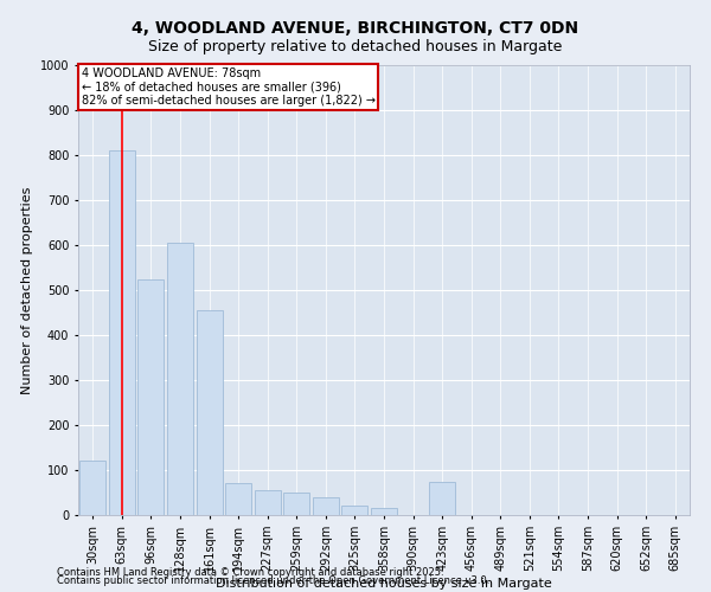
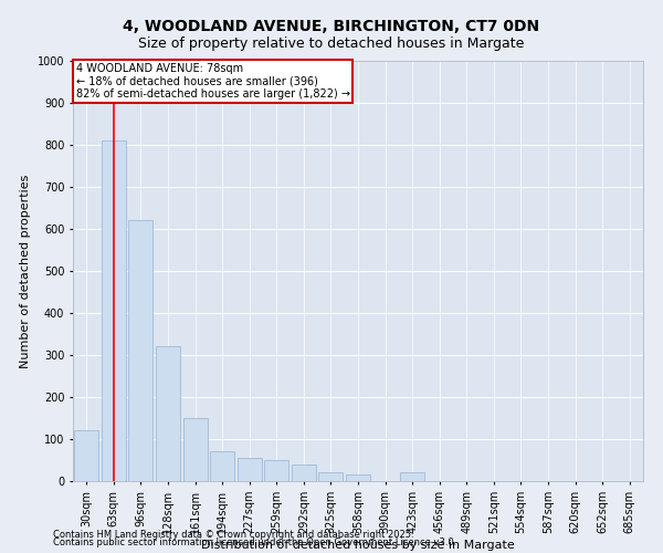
96sqm: 525 -> 620
128sqm: 605 -> 320
161sqm: 455 -> 150
423sqm: 75 -> 20
